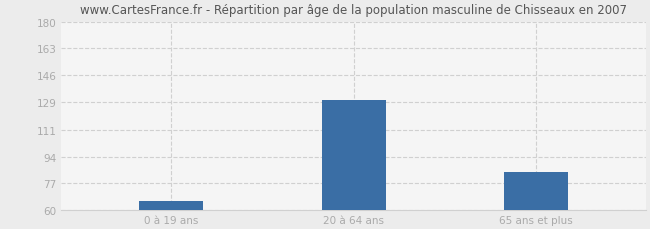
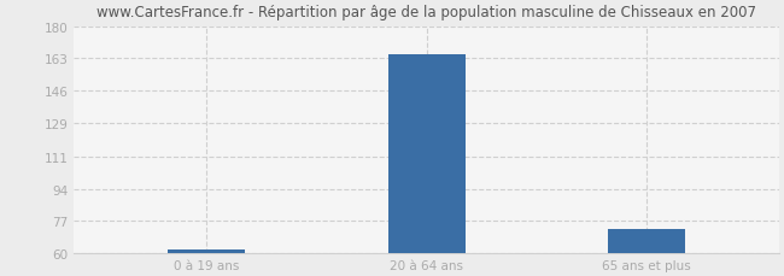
0 à 19 ans: 66 -> 62
20 à 64 ans: 130 -> 165
65 ans et plus: 84 -> 73
